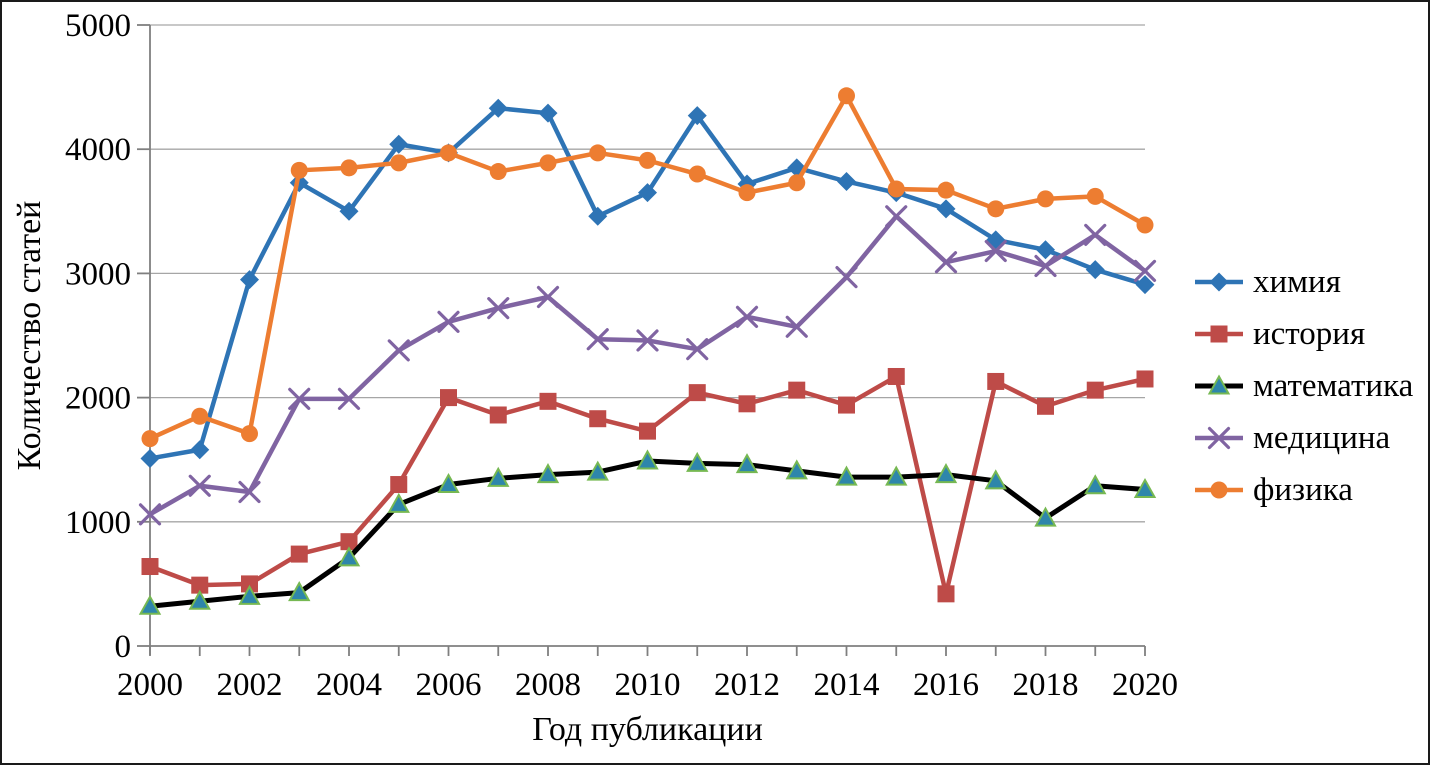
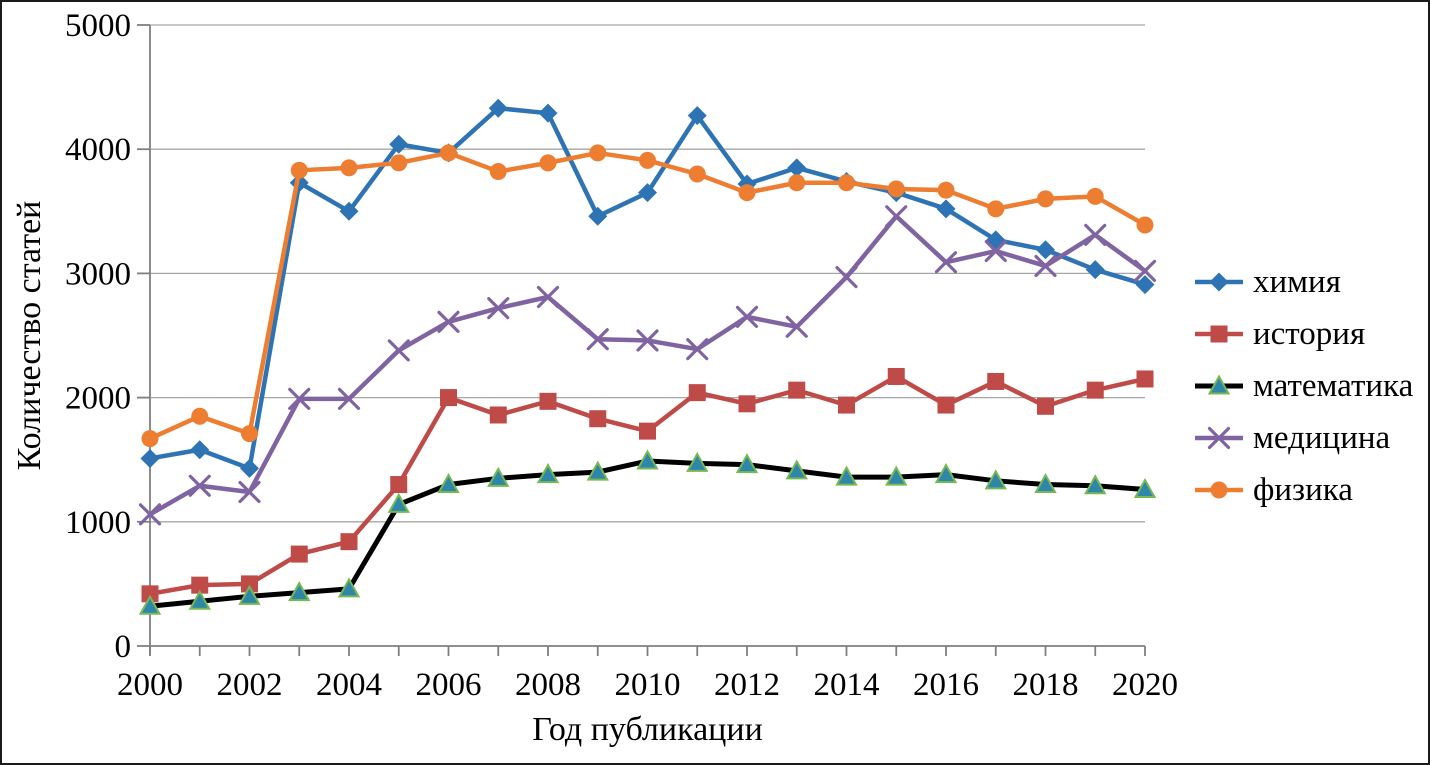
история/2000: 640 -> 420
химия/2002: 2950 -> 1430
математика/2004: 710 -> 460
физика/2014: 4430 -> 3730
история/2016: 420 -> 1940
математика/2018: 1030 -> 1300
